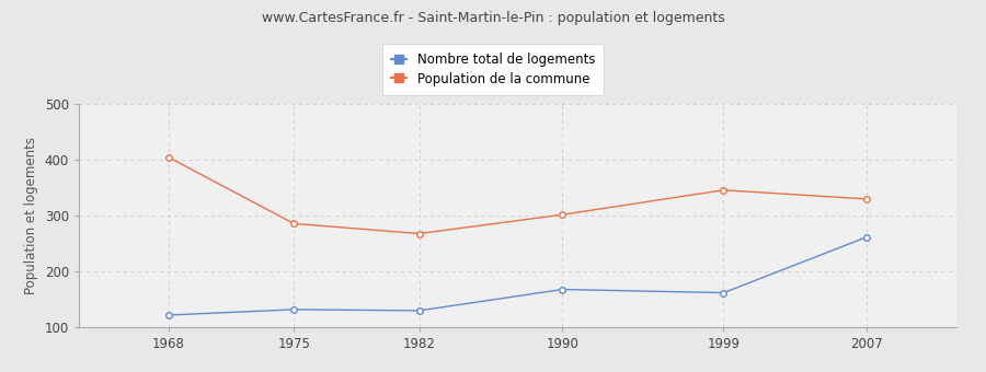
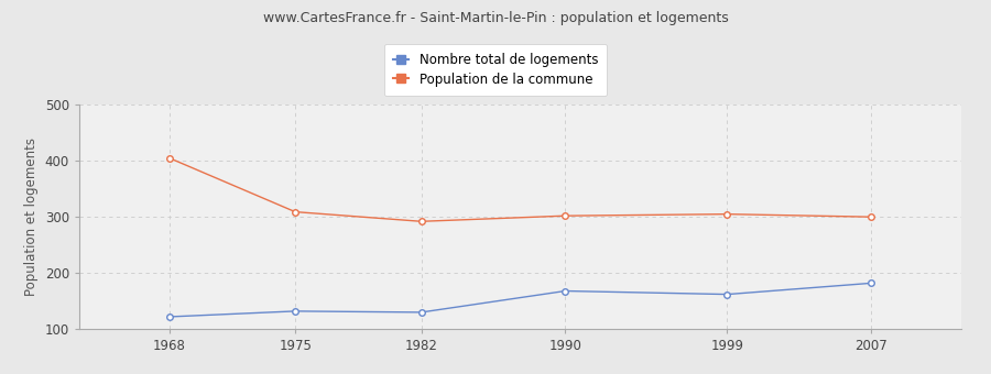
Population de la commune/1975: 286 -> 309
Population de la commune/1982: 268 -> 292
Population de la commune/1999: 346 -> 305
Nombre total de logements/2007: 262 -> 182
Population de la commune/2007: 330 -> 300
